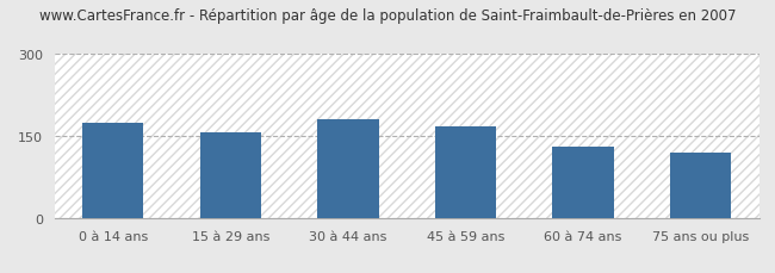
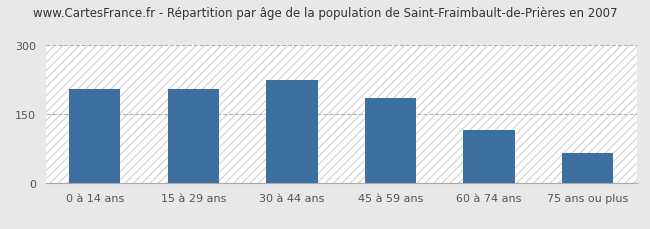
0 à 14 ans: 175 -> 205
15 à 29 ans: 157 -> 205
30 à 44 ans: 180 -> 225
45 à 59 ans: 168 -> 185
60 à 74 ans: 130 -> 115
75 ans ou plus: 120 -> 65
